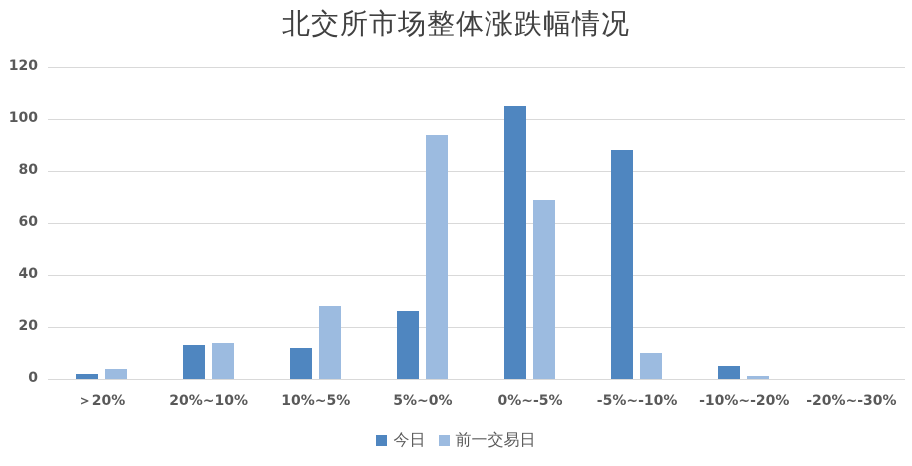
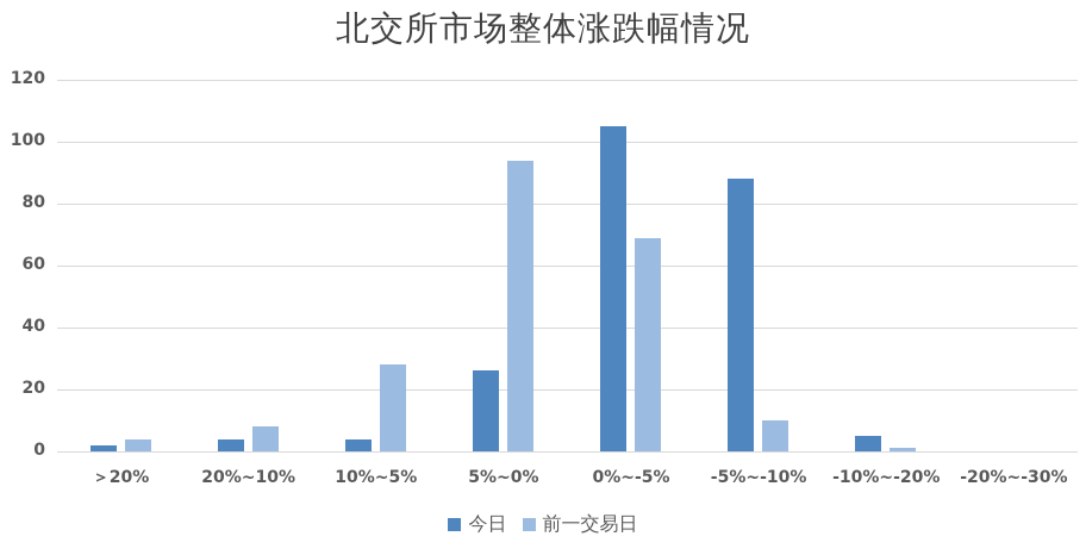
今日/20%~10%: 13 -> 4
前一交易日/20%~10%: 14 -> 8
今日/10%~5%: 12 -> 4
